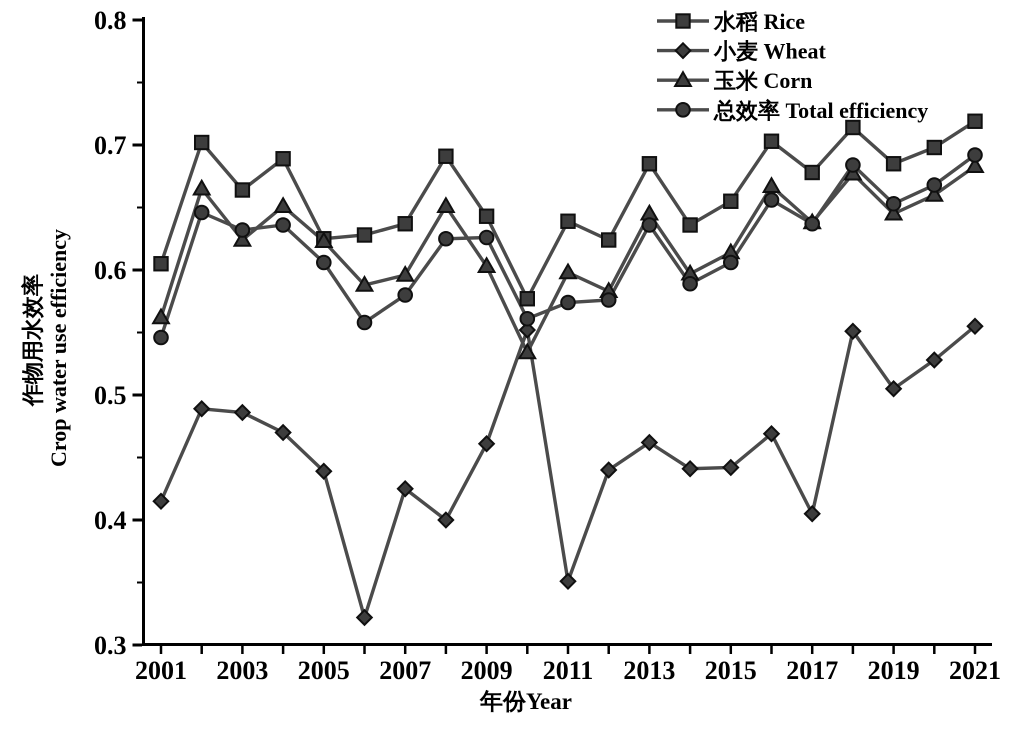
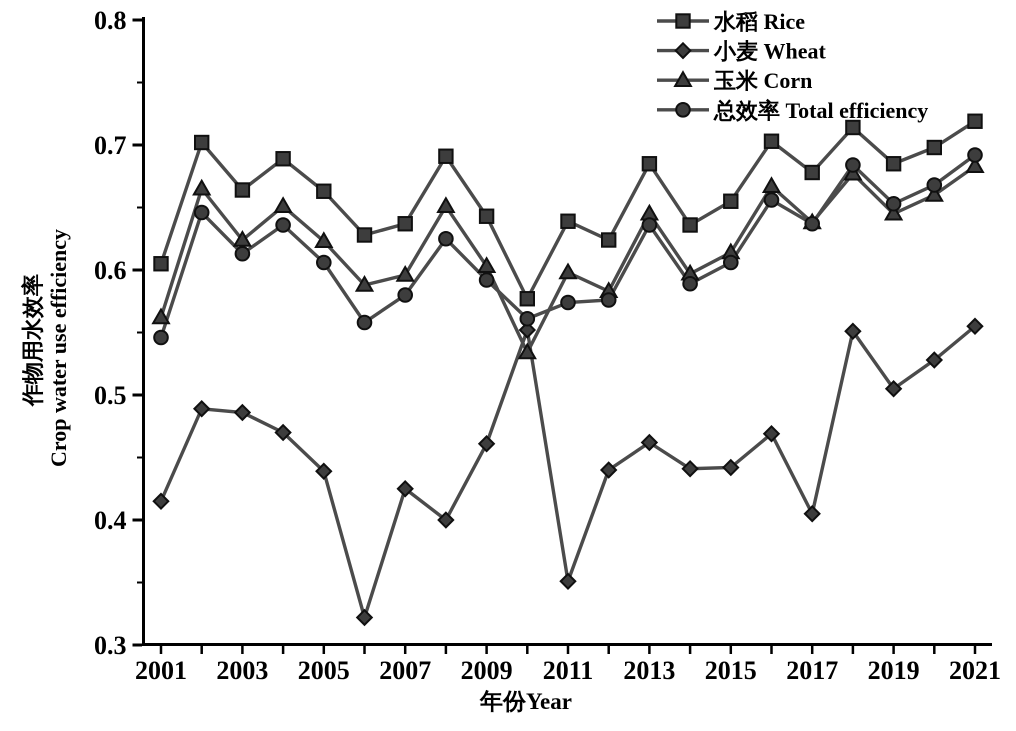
总效率 Total efficiency/2003: 0.632 -> 0.613
水稻 Rice/2005: 0.625 -> 0.663
总效率 Total efficiency/2009: 0.626 -> 0.592
